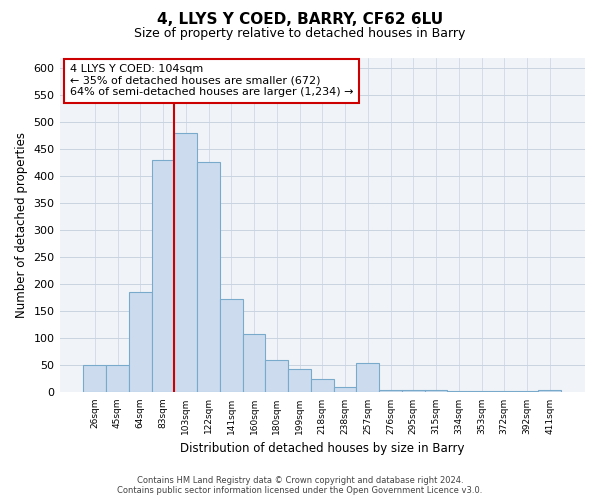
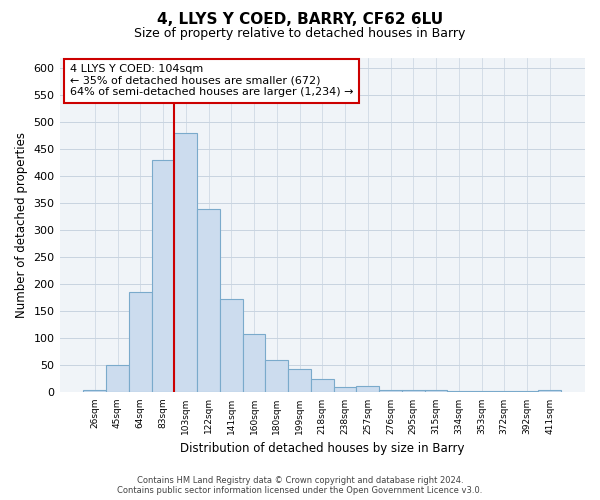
26sqm: 50 -> 5
122sqm: 426 -> 340
257sqm: 54 -> 12
